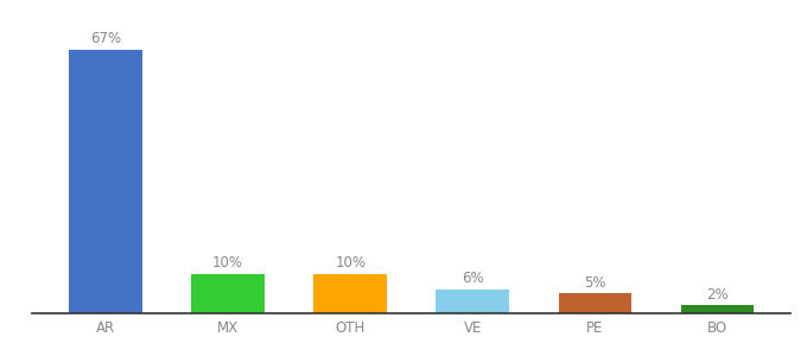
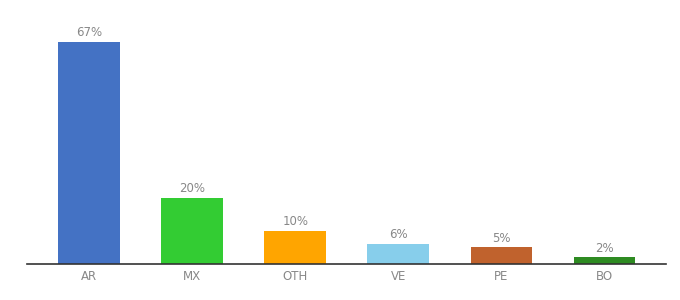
MX: 10% -> 20%
